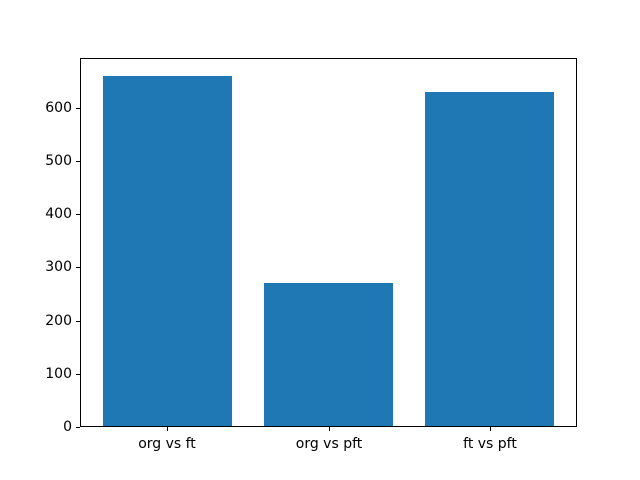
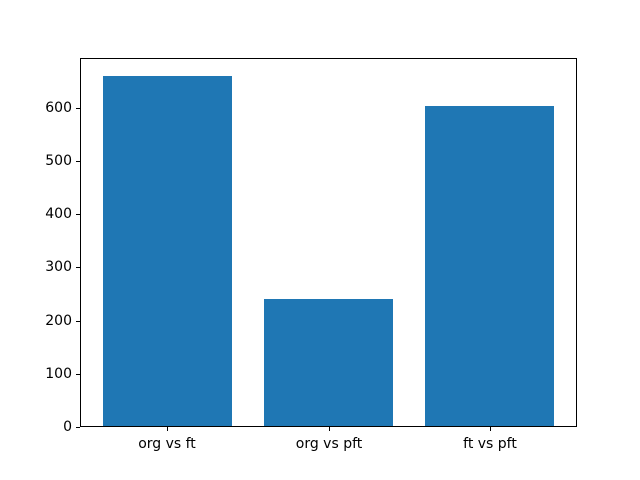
org vs pft: 270 -> 240
ft vs pft: 630 -> 600
